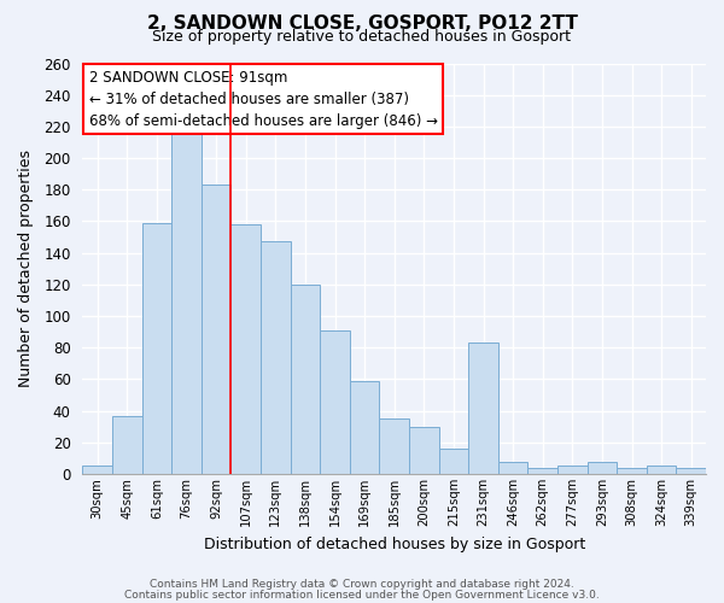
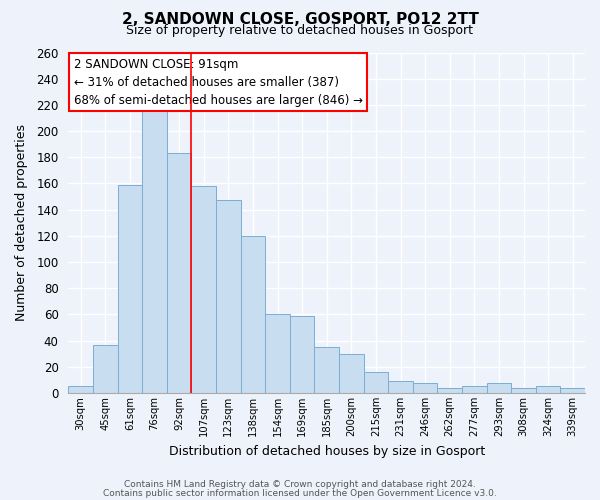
154sqm: 91 -> 60
231sqm: 83 -> 9
